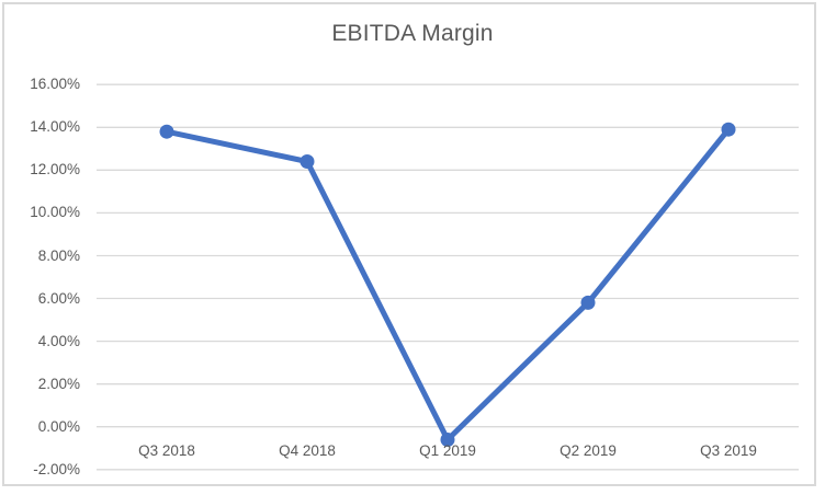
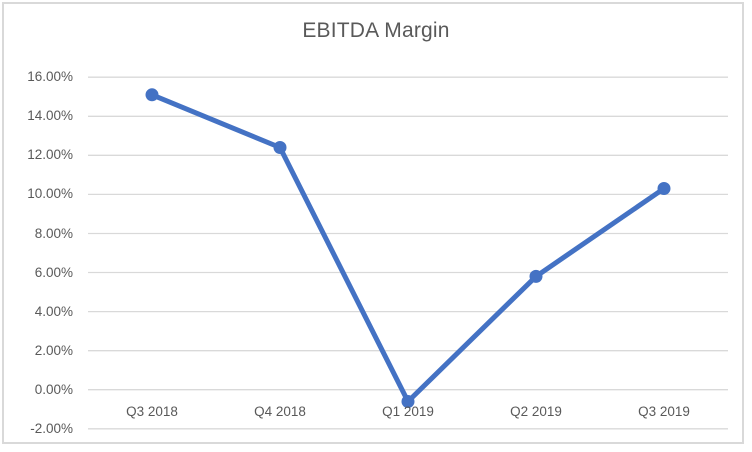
Q3 2018: 13.8% -> 15.1%
Q3 2019: 13.9% -> 10.3%
